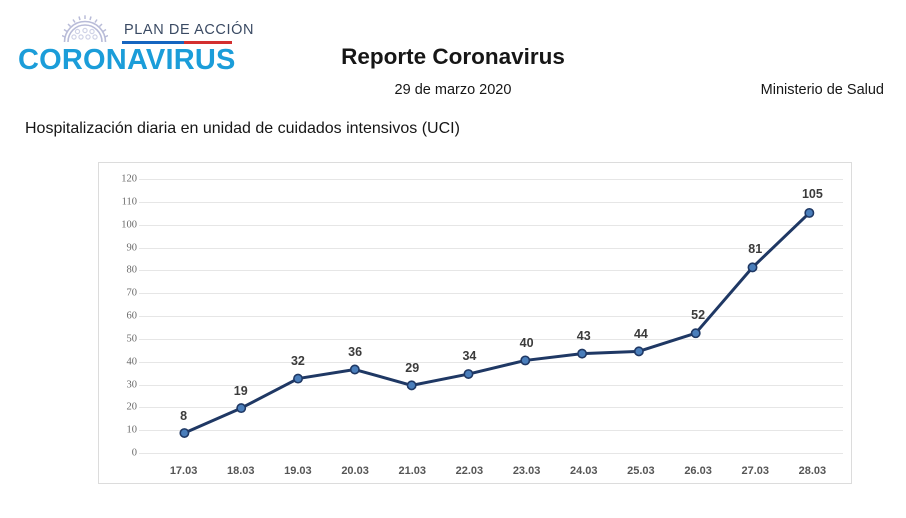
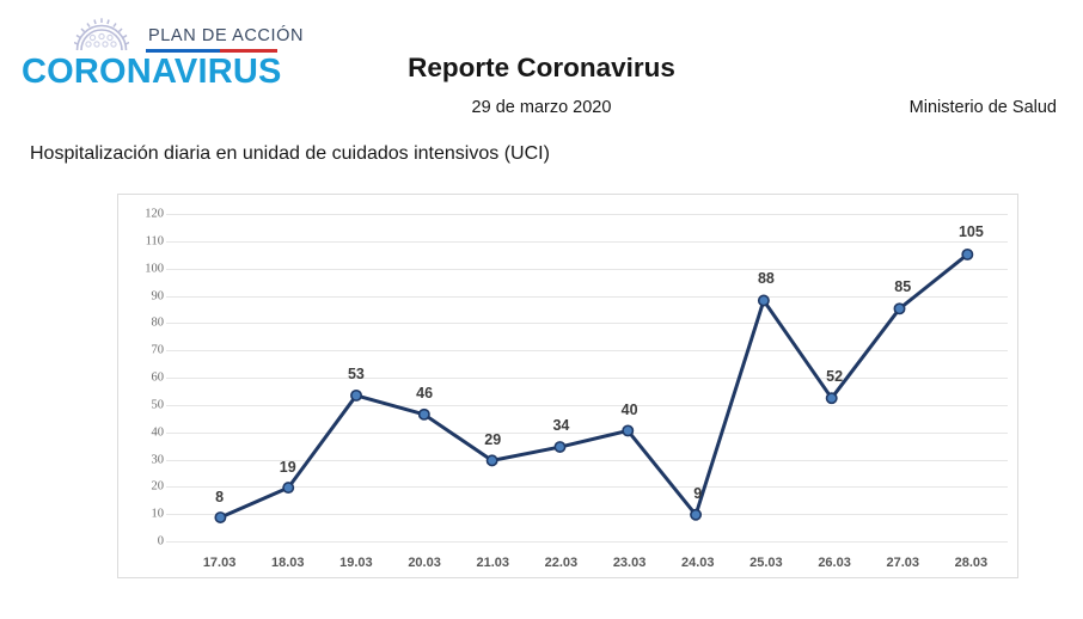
19.03: 32 -> 53
20.03: 36 -> 46
24.03: 43 -> 9
25.03: 44 -> 88
27.03: 81 -> 85
